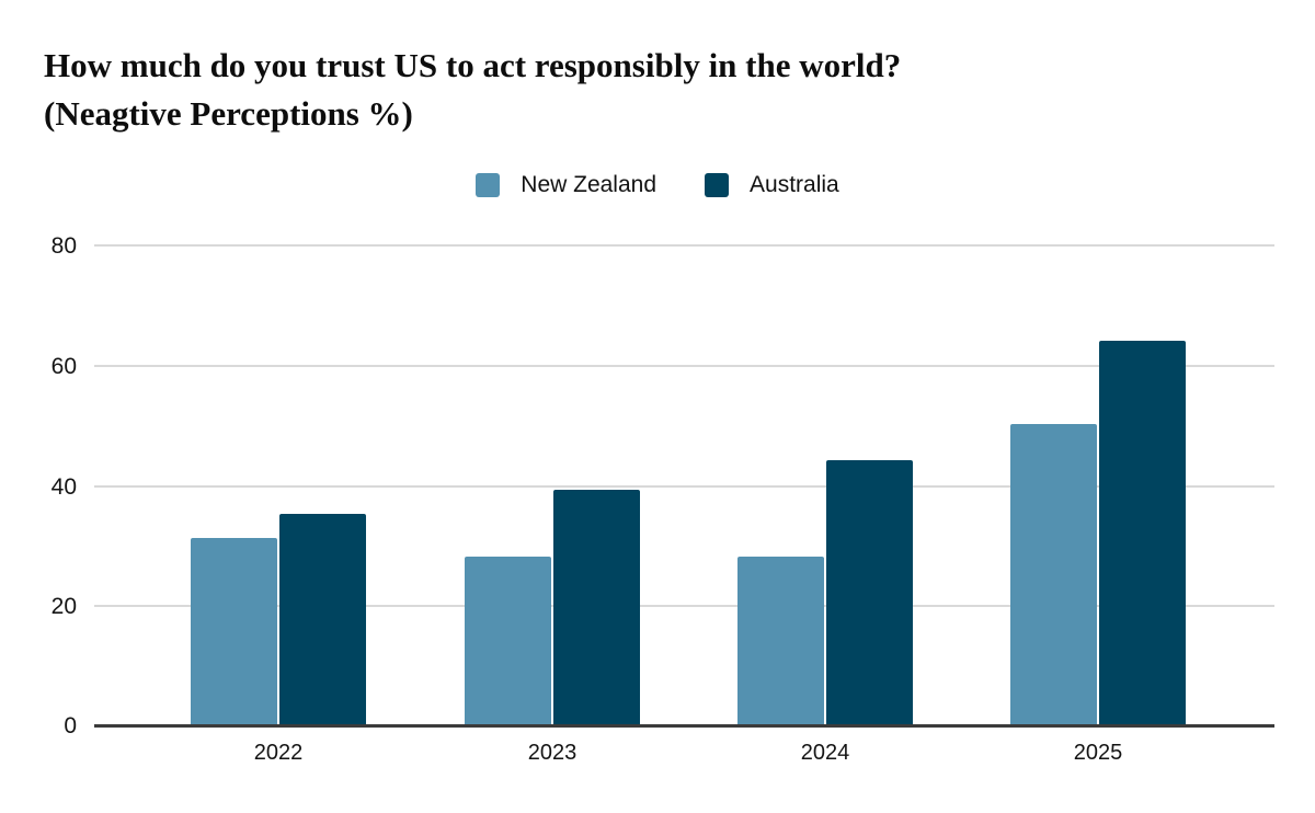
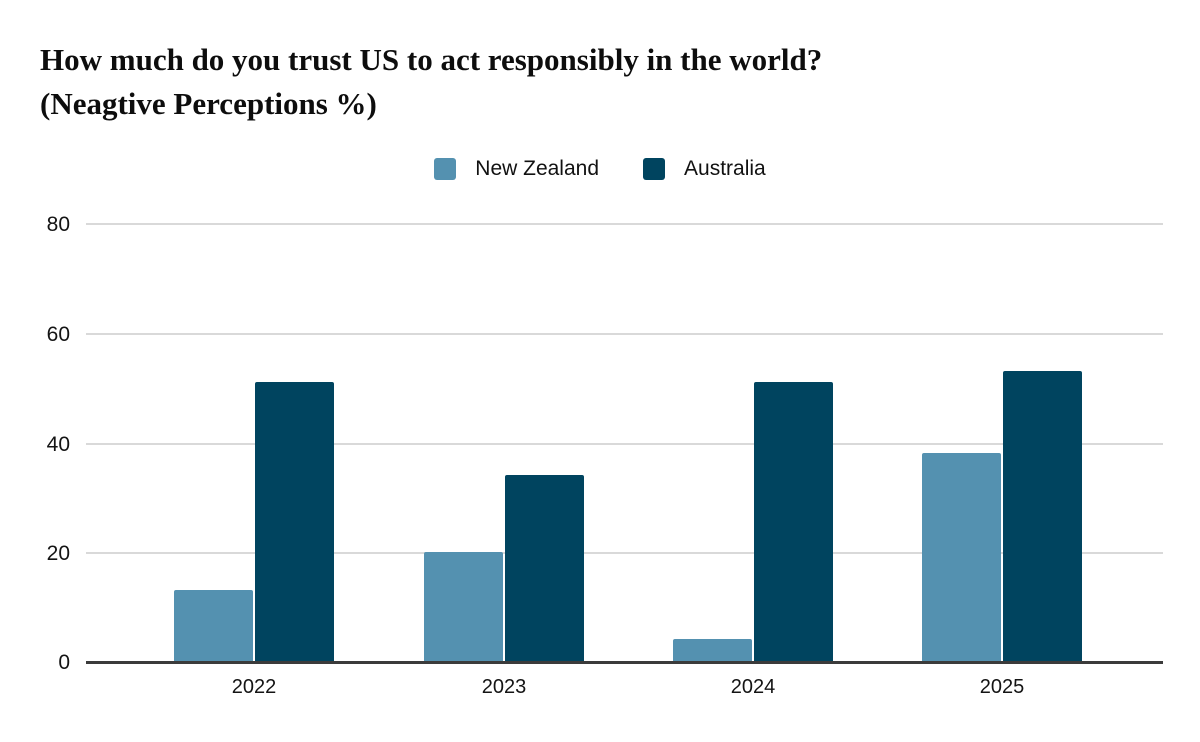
New Zealand/2022: 31 -> 13
Australia/2022: 35 -> 51
New Zealand/2023: 28 -> 20
Australia/2023: 39 -> 34
New Zealand/2024: 28 -> 4
Australia/2024: 44 -> 51
New Zealand/2025: 50 -> 38
Australia/2025: 64 -> 53
